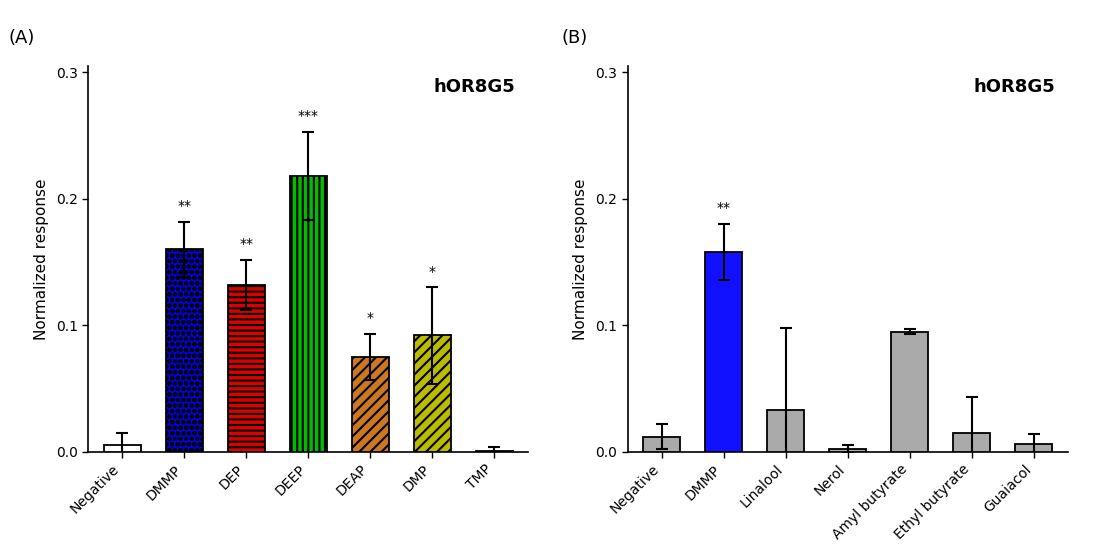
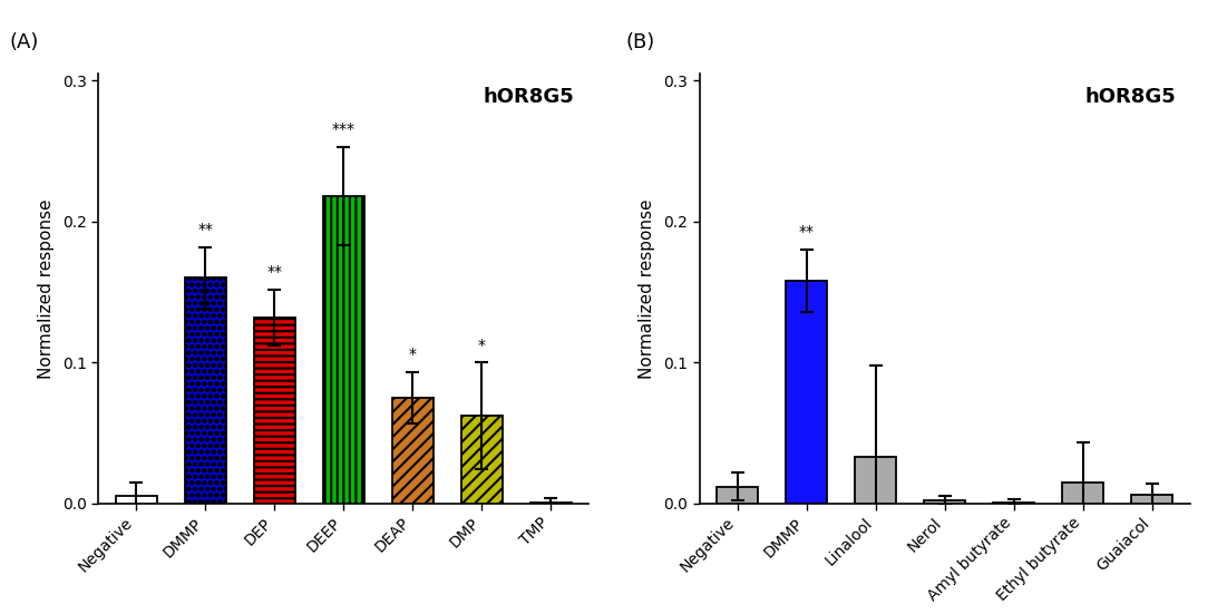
DMP: 0.092 -> 0.062
Amyl butyrate: 0.095 -> 0.001
